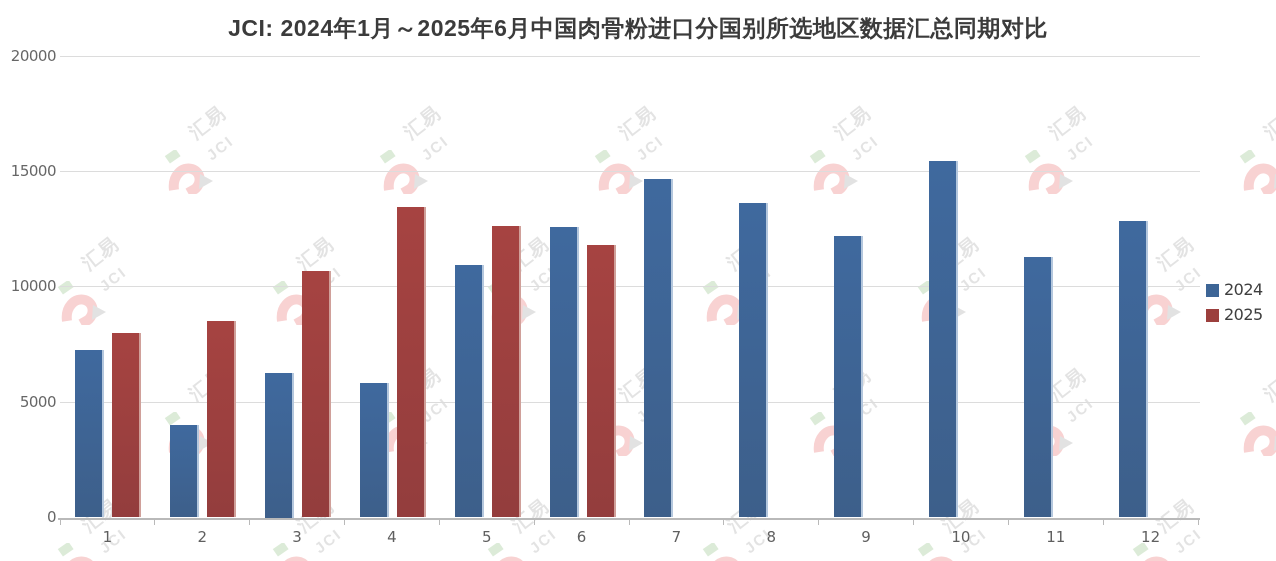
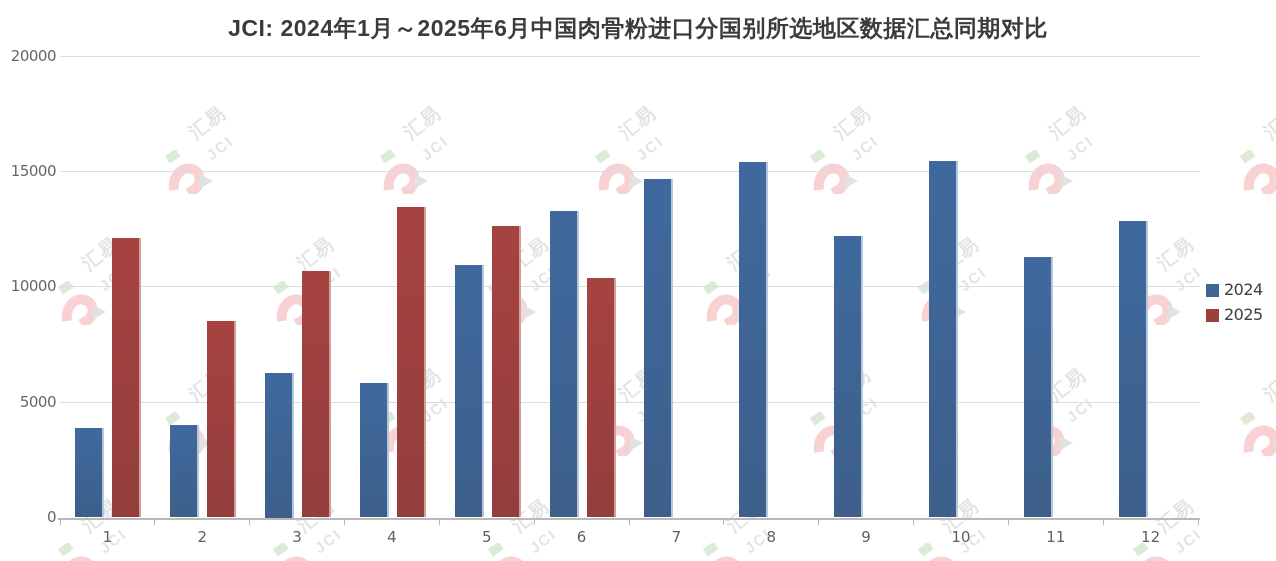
2024/1: 7200 -> 3900
2025/1: 8000 -> 12100
2024/6: 12600 -> 13300
2025/6: 11800 -> 10400
2024/8: 13600 -> 15400
